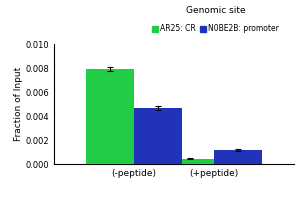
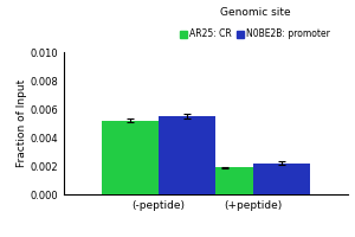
AR25: CR/(-peptide): 0.0079 -> 0.0052
N0BE2B: promoter/(-peptide): 0.0046 -> 0.0055
AR25: CR/(+peptide): 0.0004 -> 0.0019
N0BE2B: promoter/(+peptide): 0.0011 -> 0.0022
